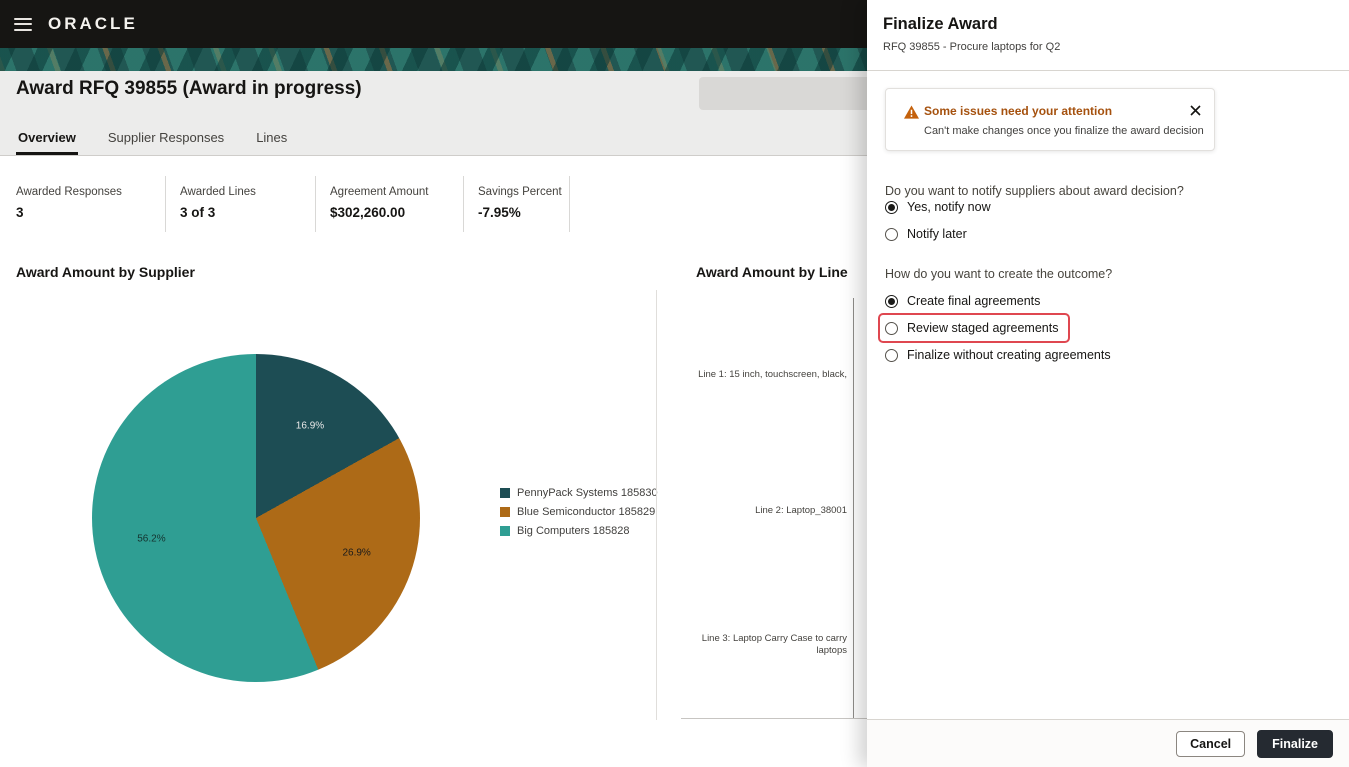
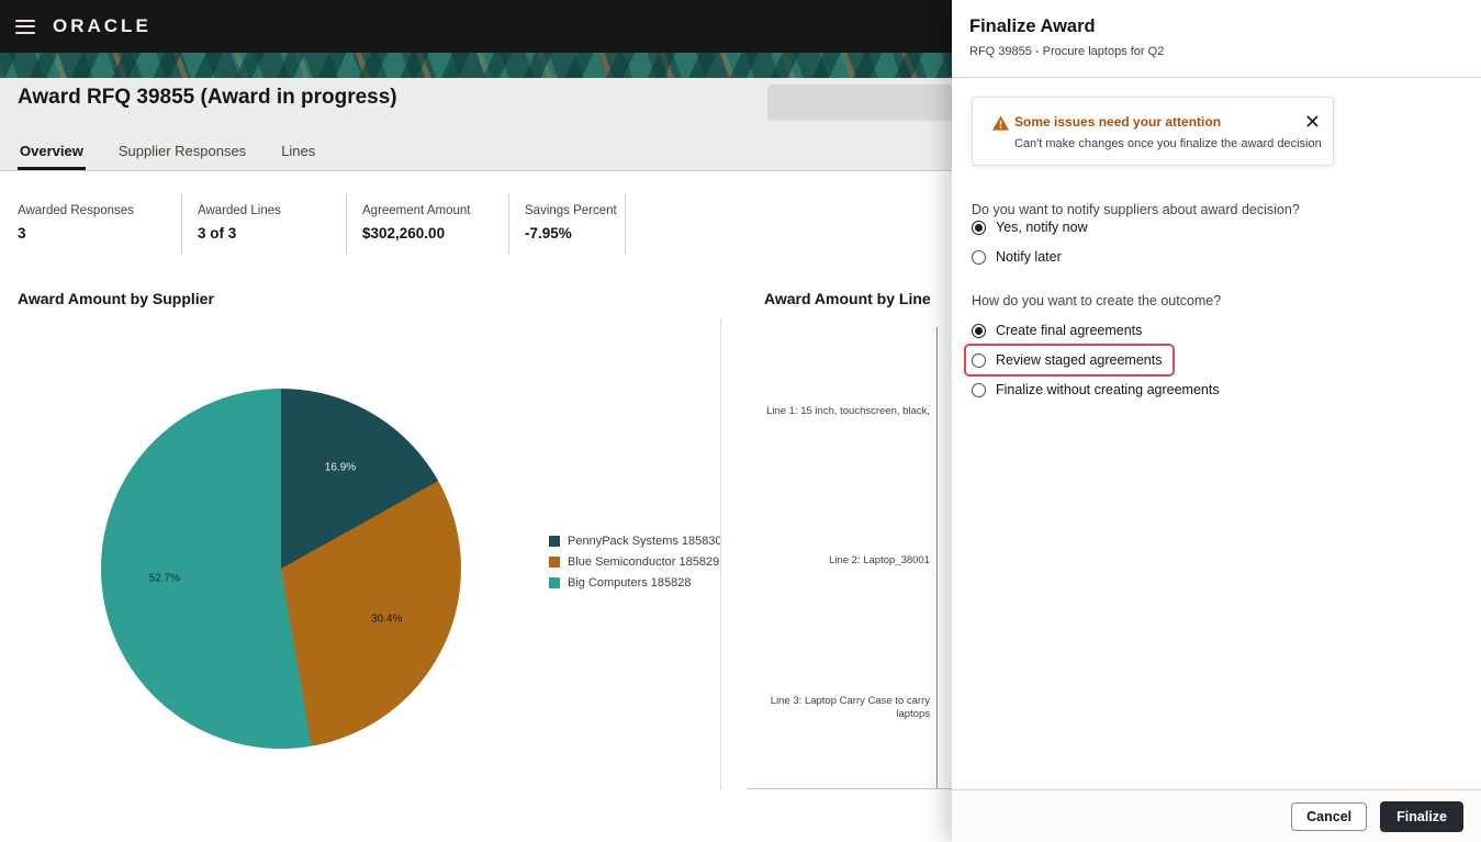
Award Amount by Supplier/Blue Semiconductor 185829: 26.9% -> 30.4%
Award Amount by Supplier/Big Computers 185828: 56.2% -> 52.7%
